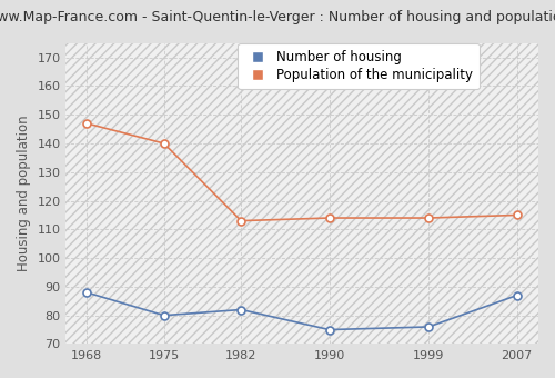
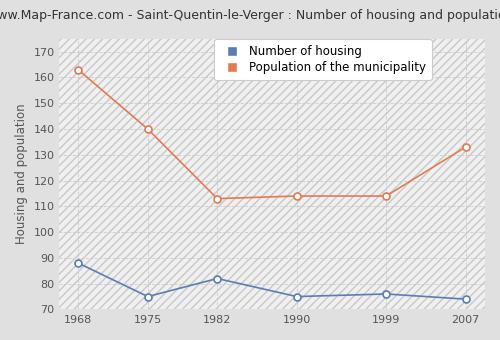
Population of the municipality/1968: 147 -> 163
Number of housing/1975: 80 -> 75
Number of housing/2007: 87 -> 74
Population of the municipality/2007: 115 -> 133
